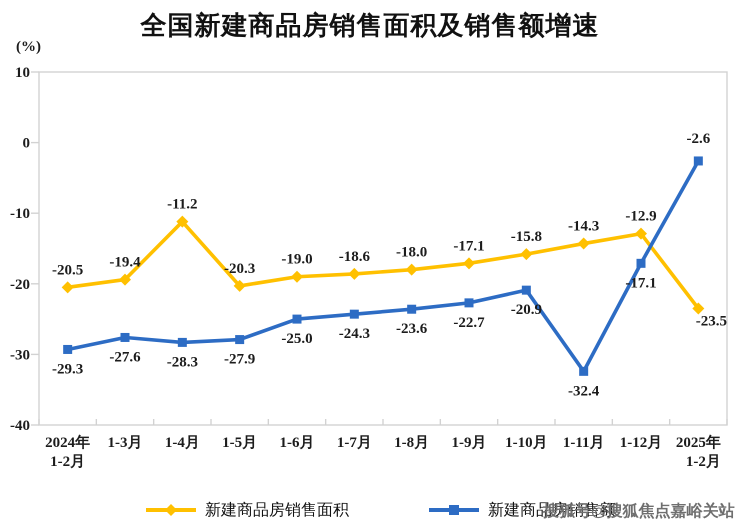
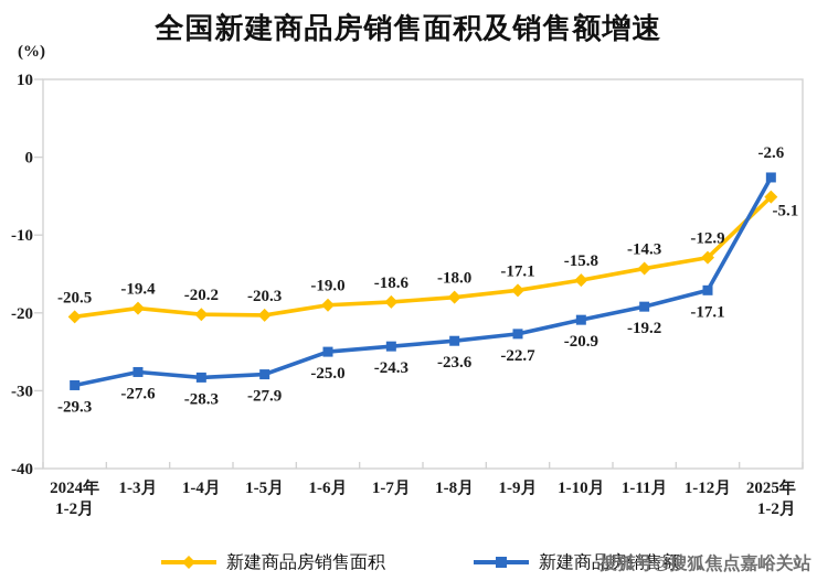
新建商品房销售面积/1-4月: -11.2 -> -20.2
新建商品房销售额/1-11月: -32.4 -> -19.2
新建商品房销售面积/2025年1-2月: -23.5 -> -5.1
